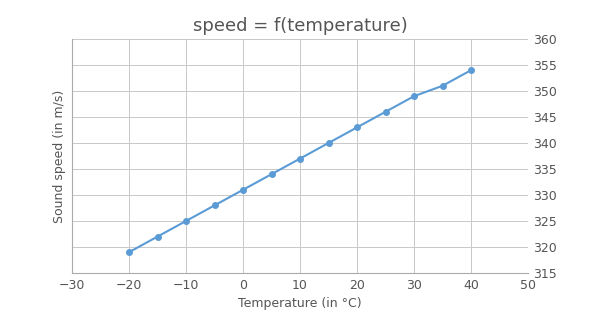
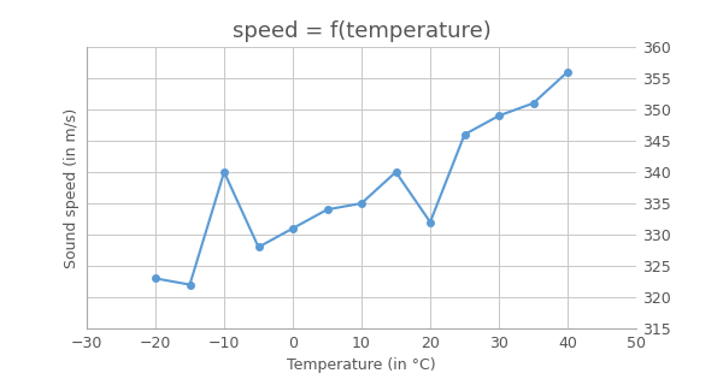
−20: 319 -> 323
−10: 325 -> 340
10: 337 -> 335
20: 343 -> 332
40: 354 -> 356
